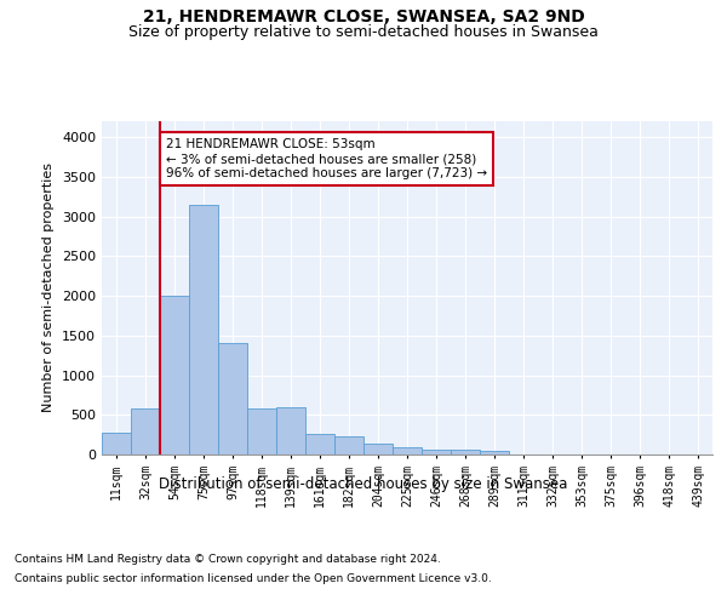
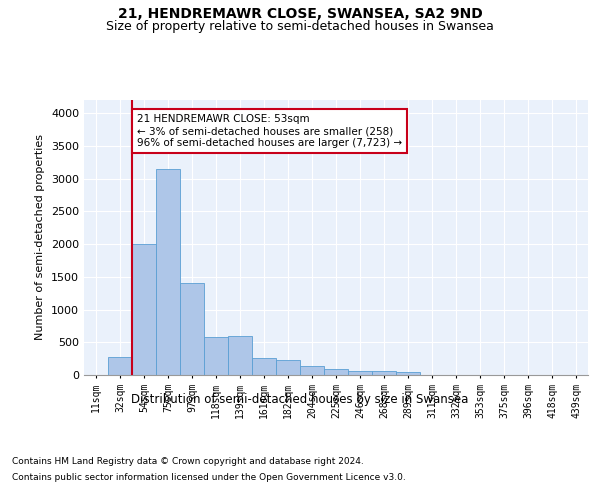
11sqm: 280 -> 0
32sqm: 580 -> 270
